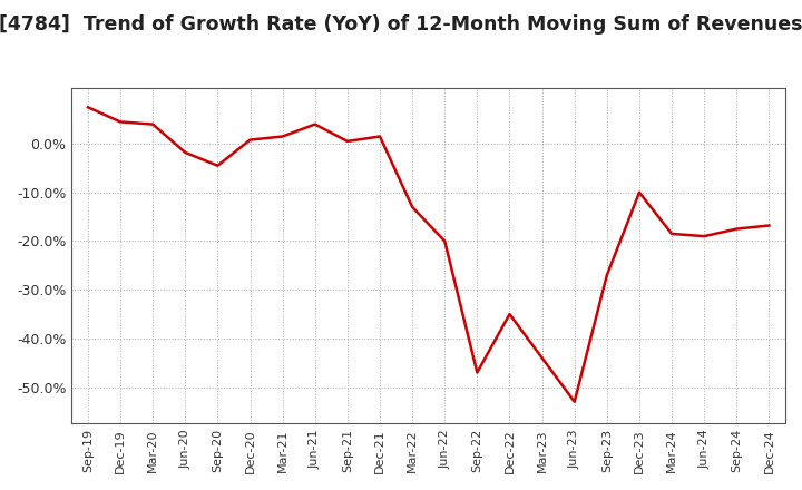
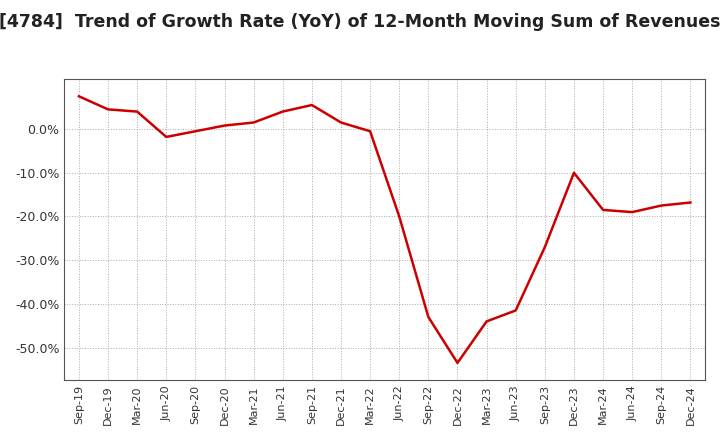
Sep-20: -4.5% -> -0.5%
Sep-21: 0.5% -> 5.5%
Mar-22: -13.0% -> -0.5%
Sep-22: -47.0% -> -43.0%
Dec-22: -35.0% -> -53.5%
Jun-23: -53.0% -> -41.5%
